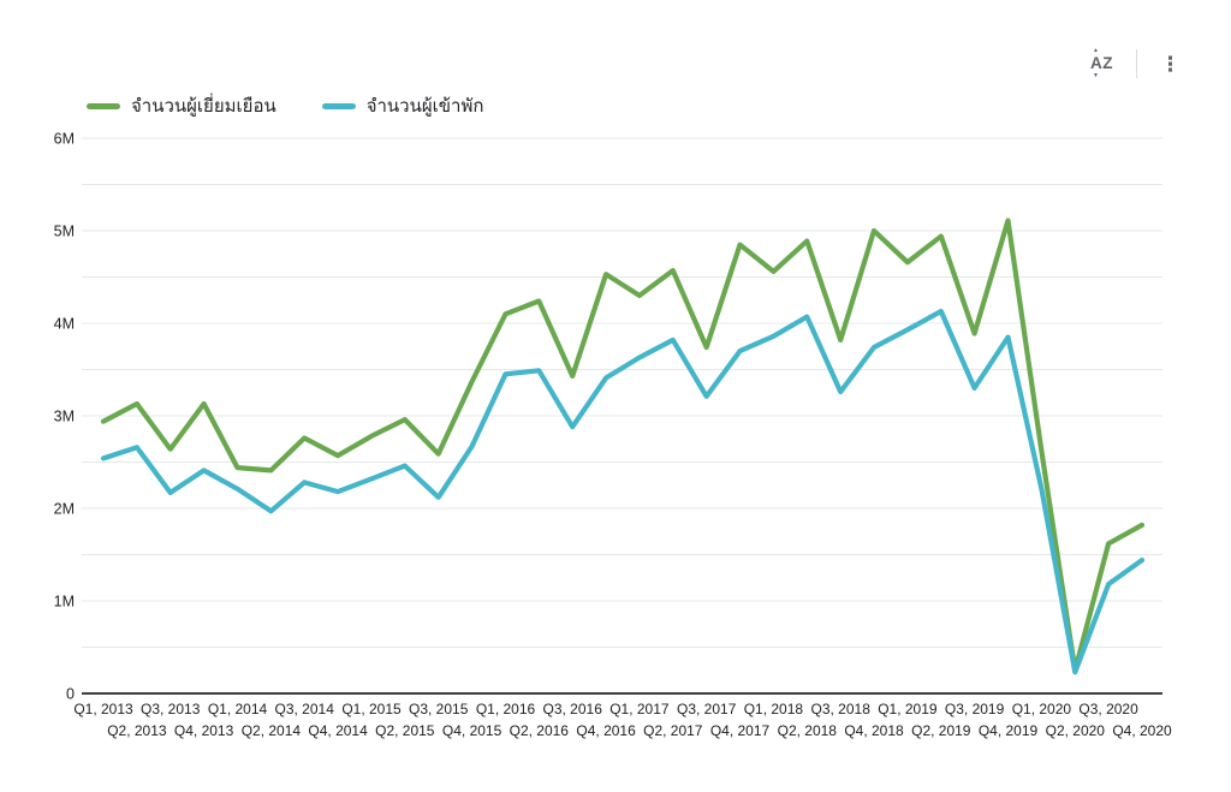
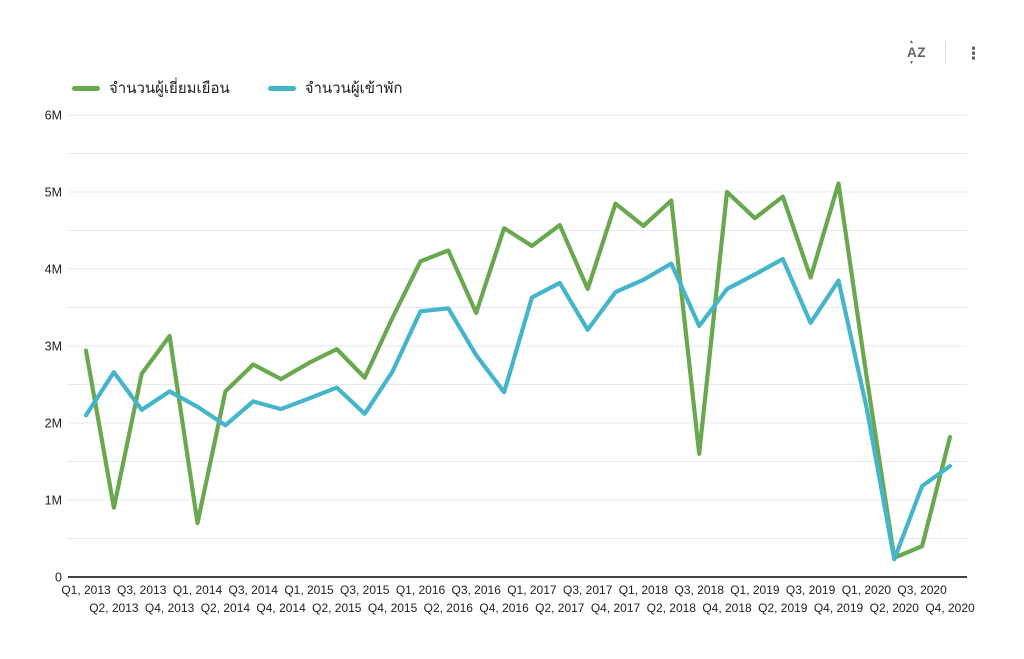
จำนวนผู้เข้าพัก/Q1, 2013: 2.5M -> 2.1M
จำนวนผู้เยี่ยมเยือน/Q2, 2013: 3.1M -> 0.9M
จำนวนผู้เยี่ยมเยือน/Q1, 2014: 2.4M -> 0.7M
จำนวนผู้เข้าพัก/Q4, 2016: 3.4M -> 2.4M
จำนวนผู้เยี่ยมเยือน/Q3, 2018: 3.8M -> 1.6M
จำนวนผู้เยี่ยมเยือน/Q3, 2020: 1.6M -> 0.4M
